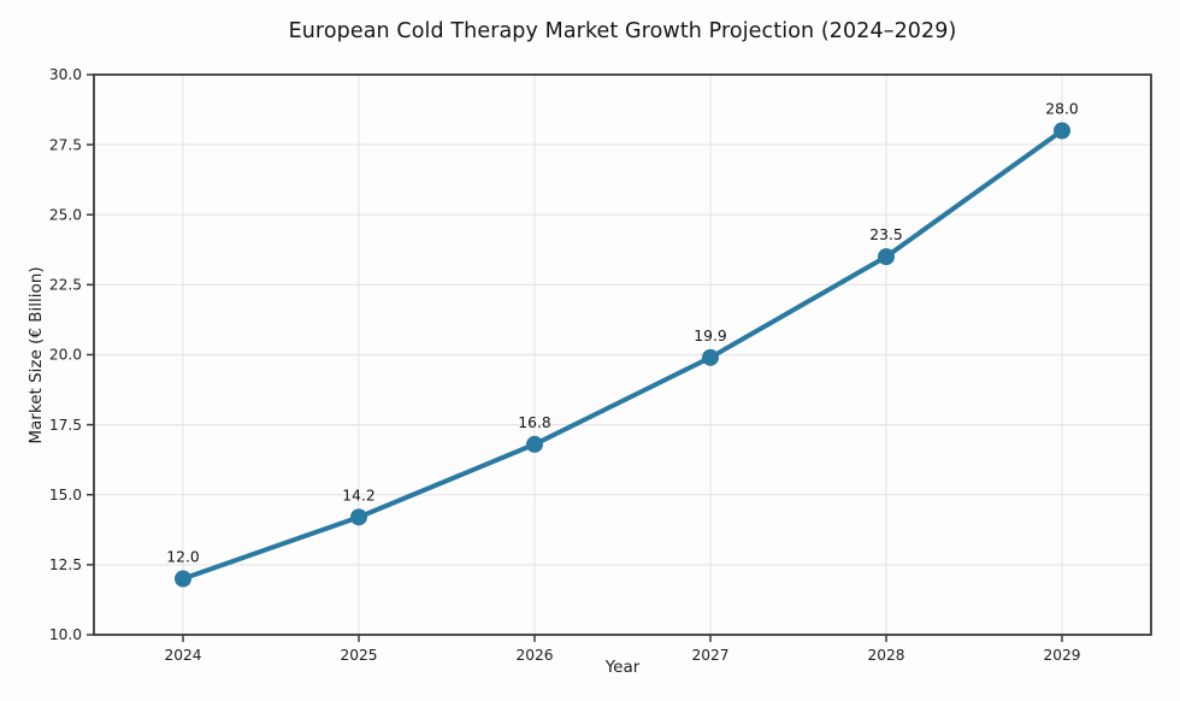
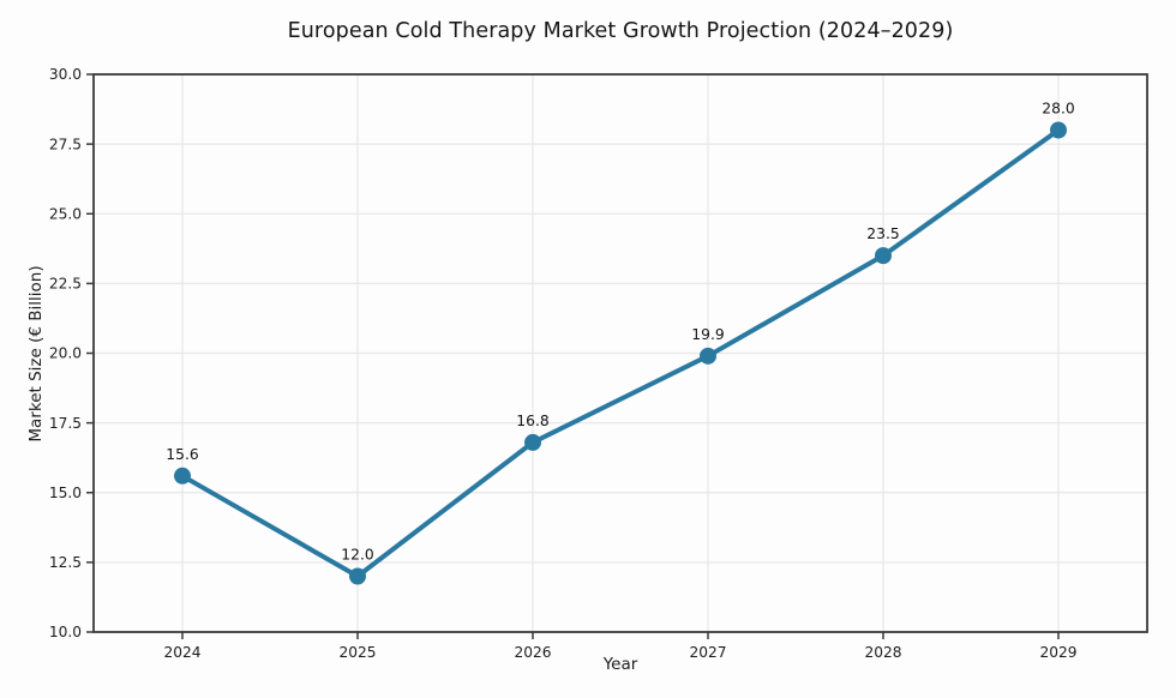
2024: 12.0 -> 15.6
2025: 14.2 -> 12.0
